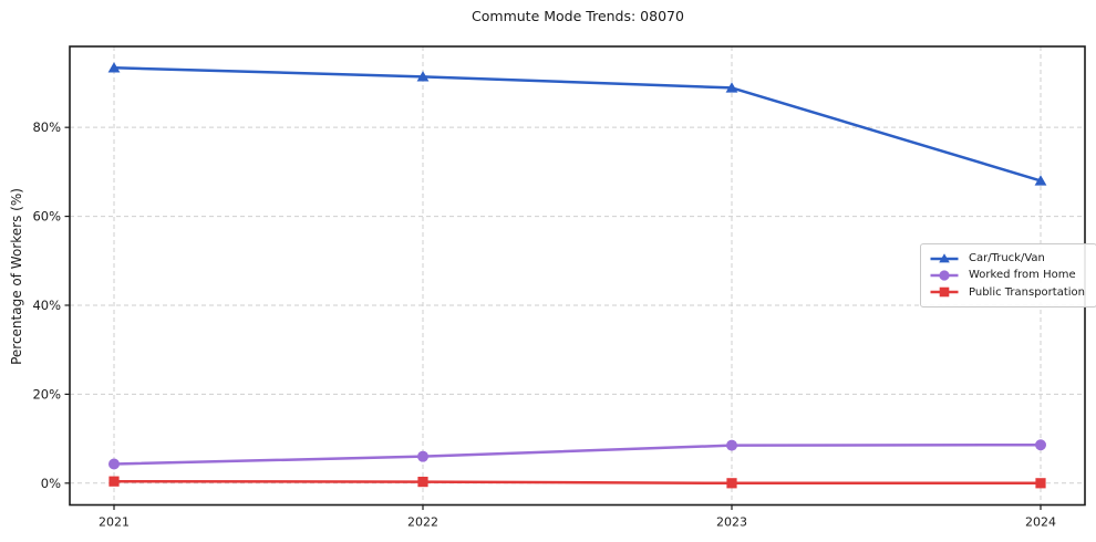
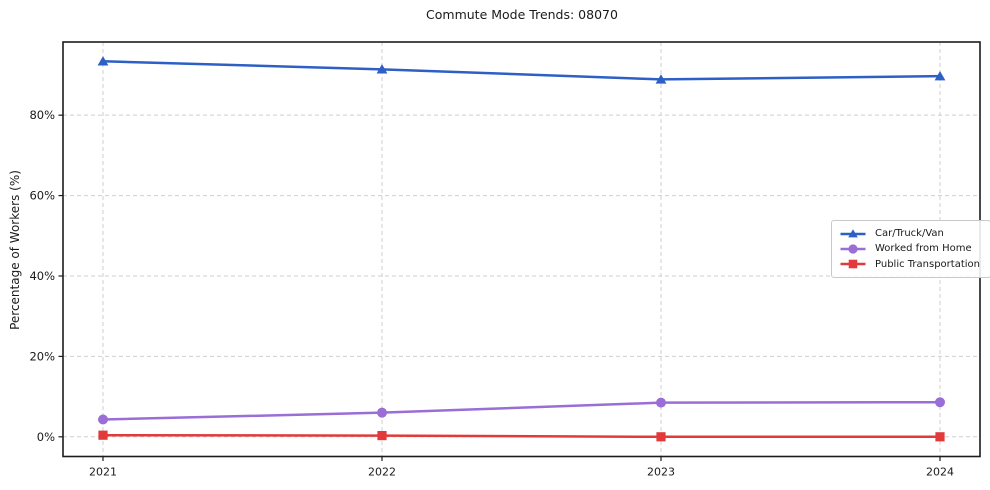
Car/Truck/Van/2024: 68% -> 90%
